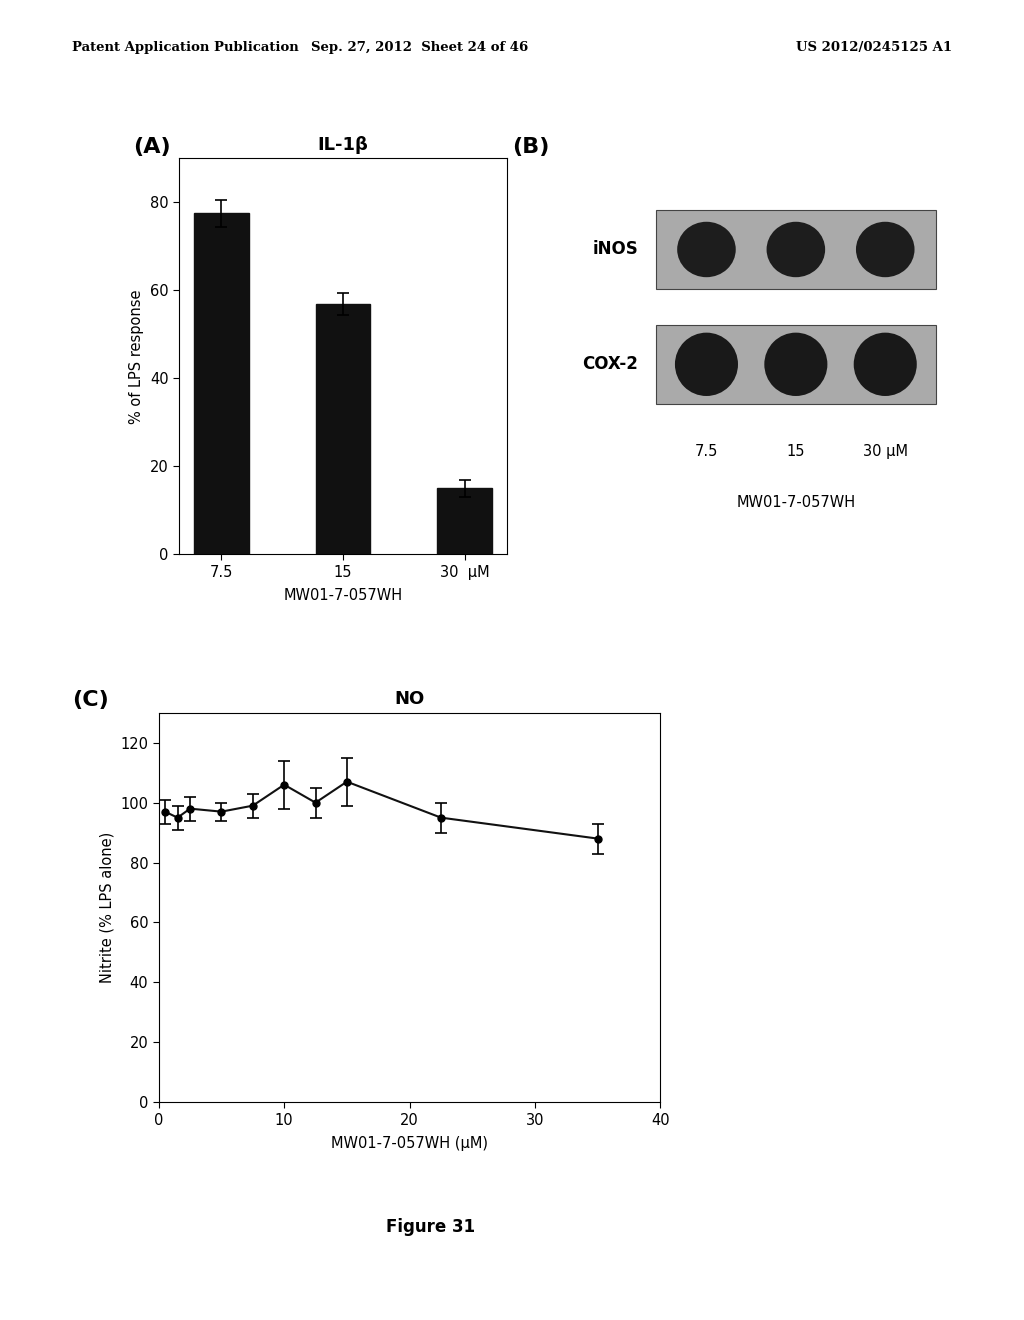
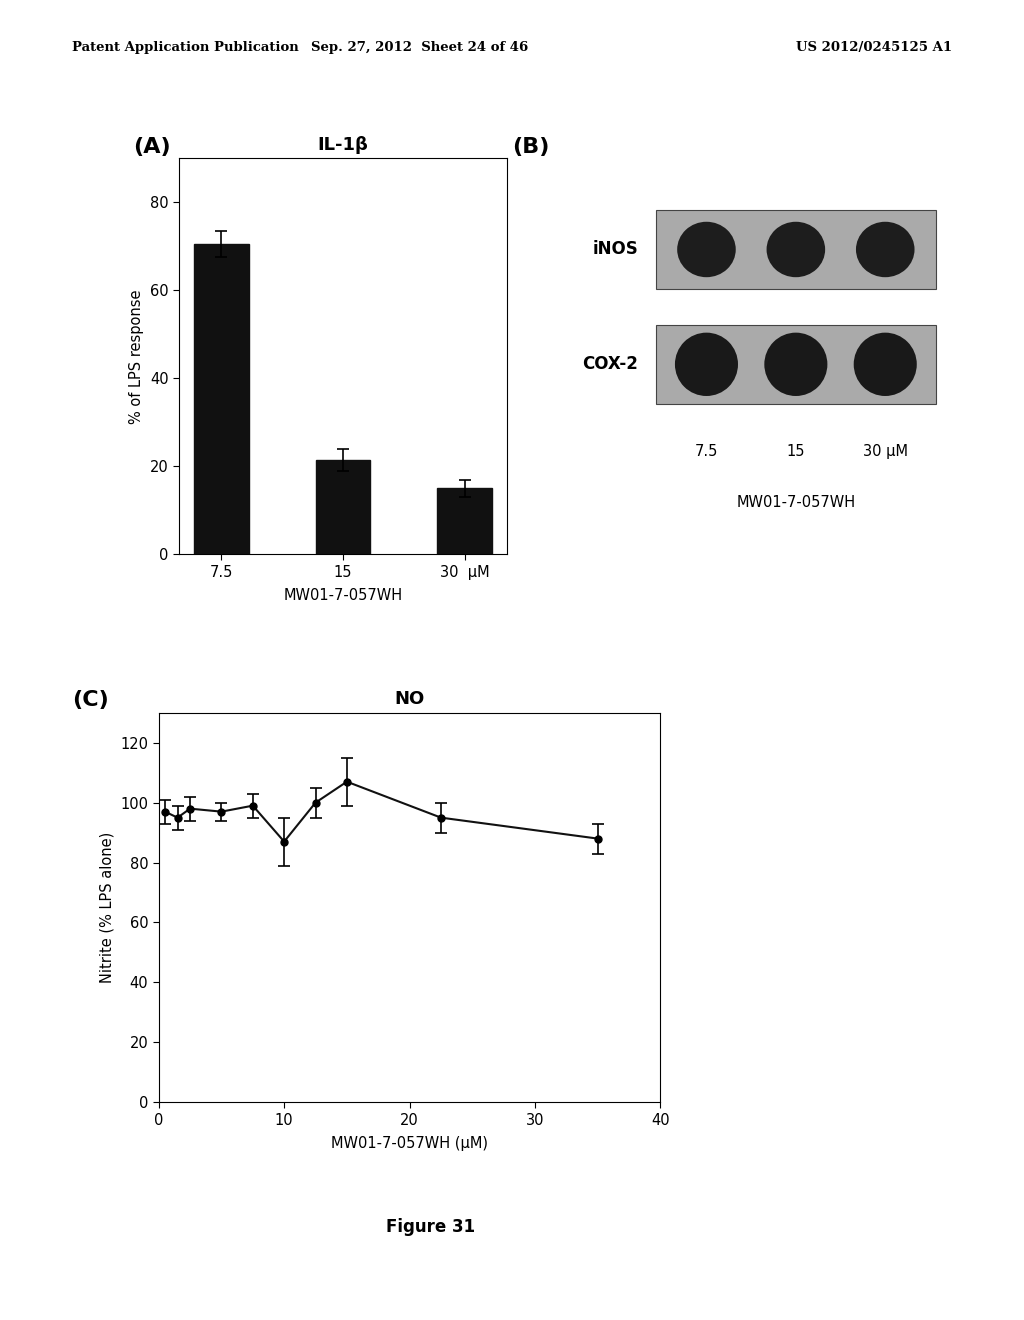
IL-1β/7.5: 77.5 -> 70.5
IL-1β/15: 57.0 -> 21.5
NO/10: 106 -> 87
